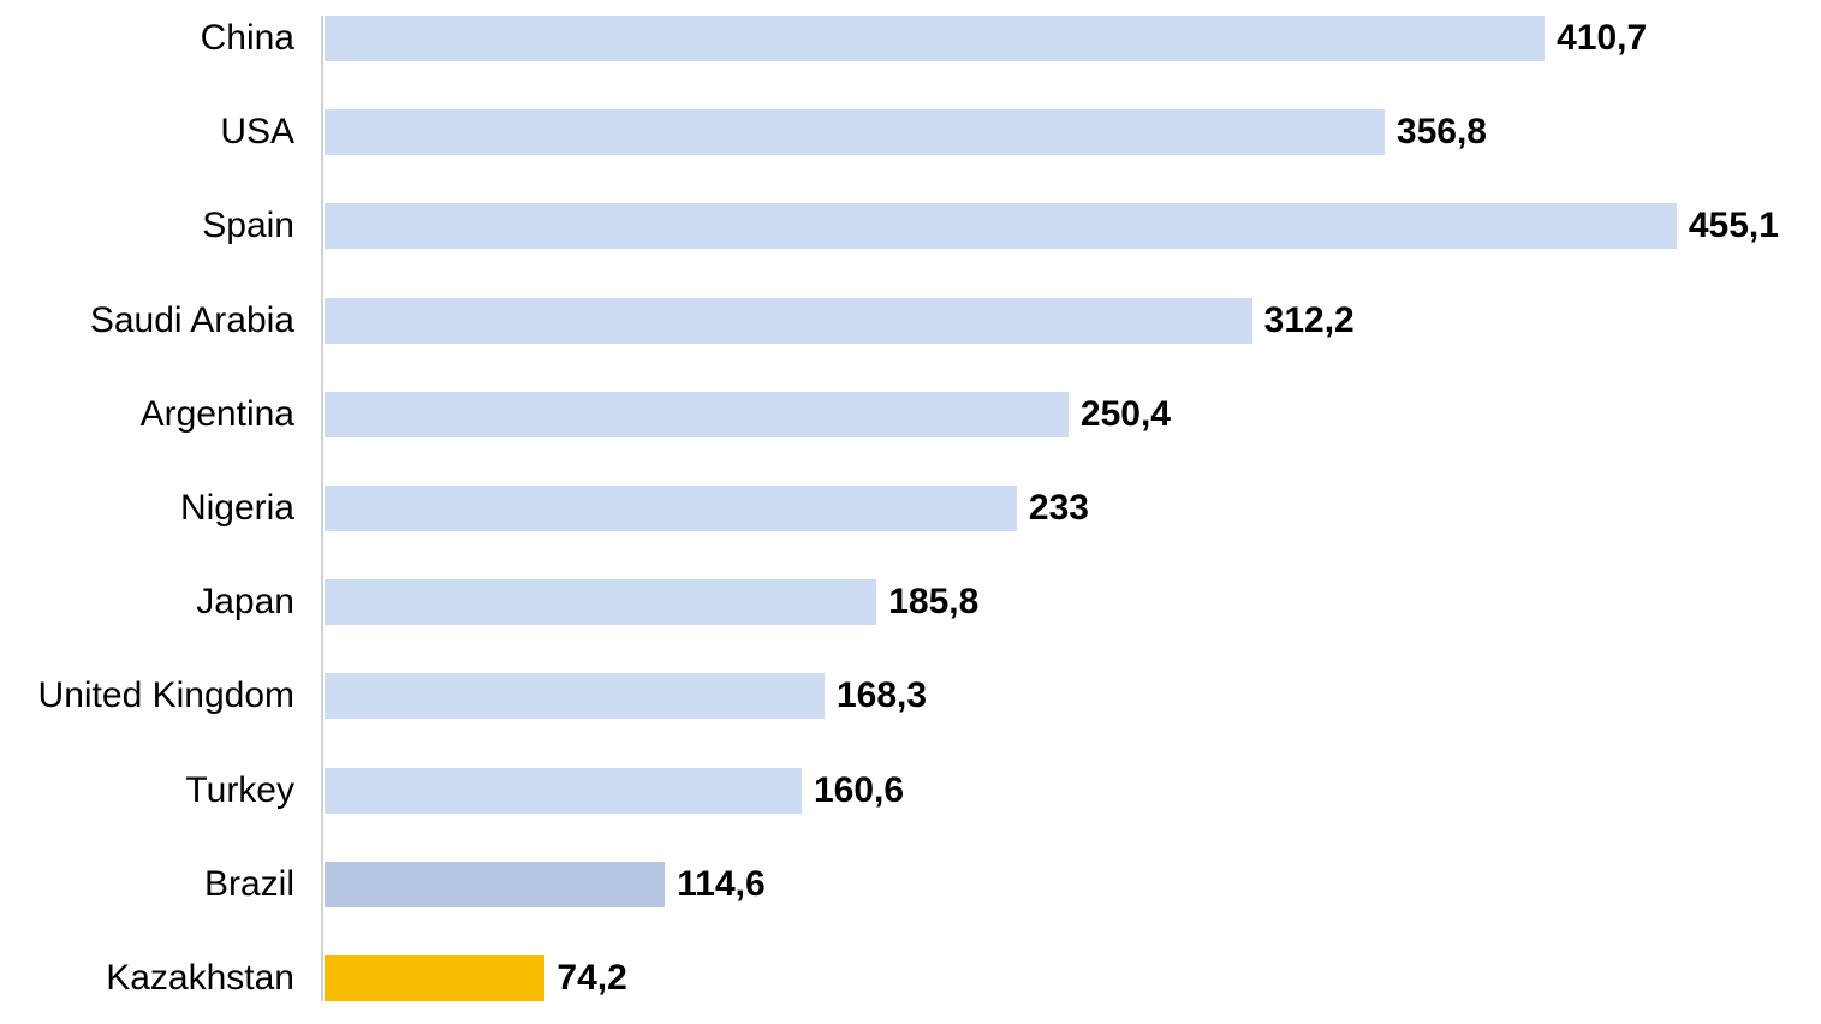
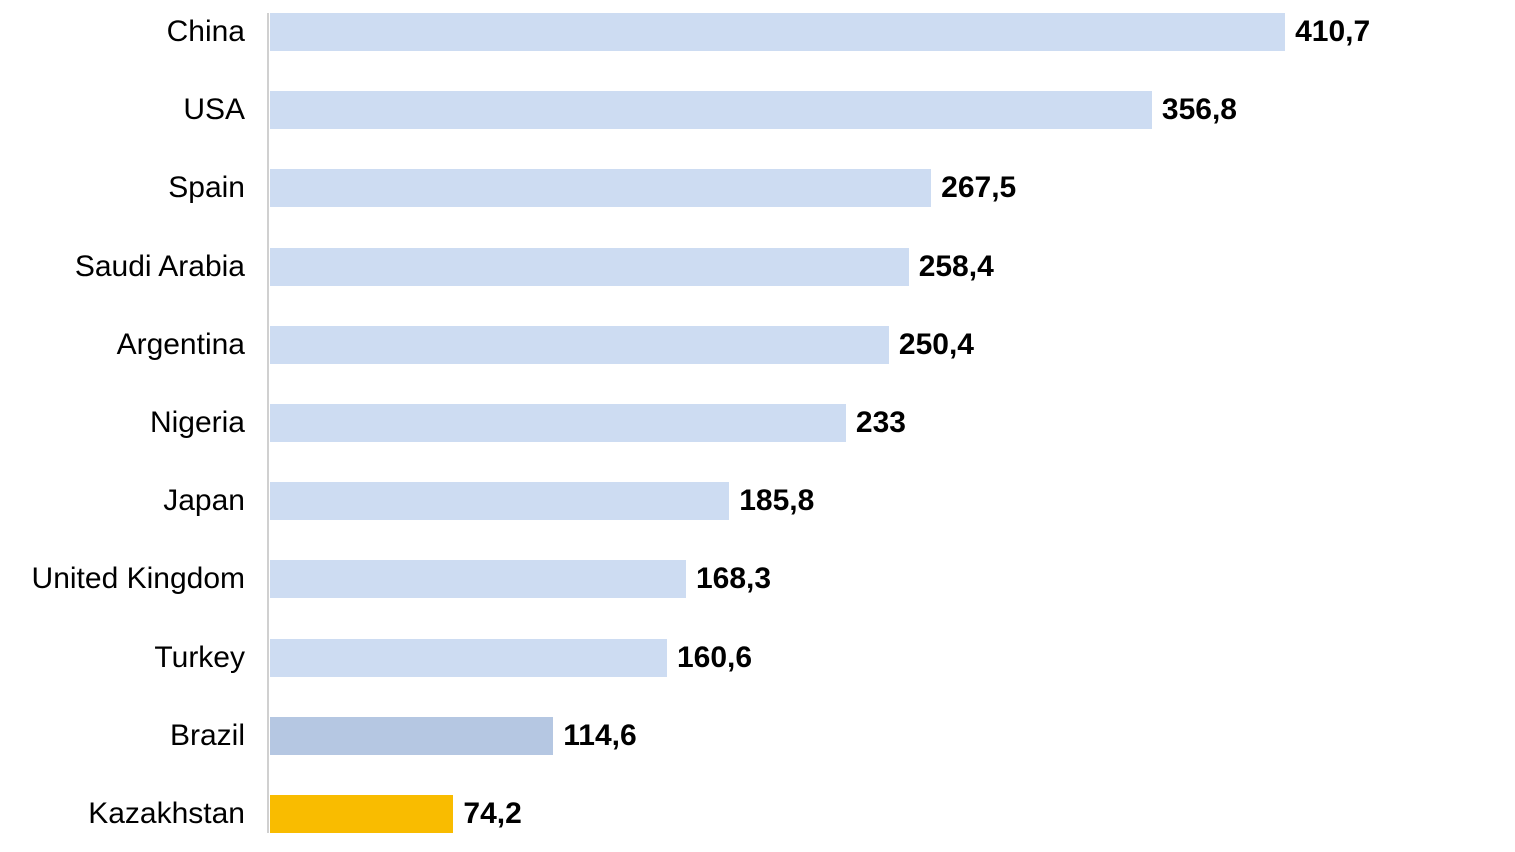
Spain: 455,1 -> 267,5
Saudi Arabia: 312,2 -> 258,4
